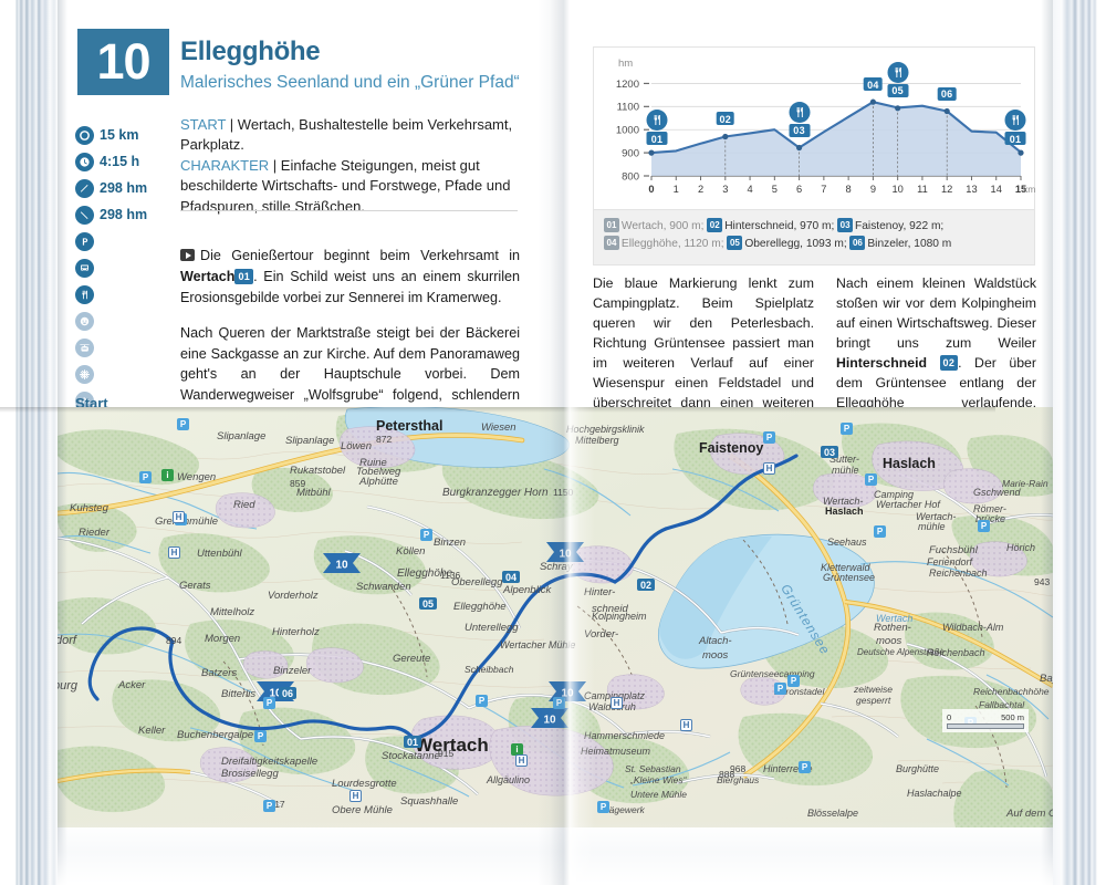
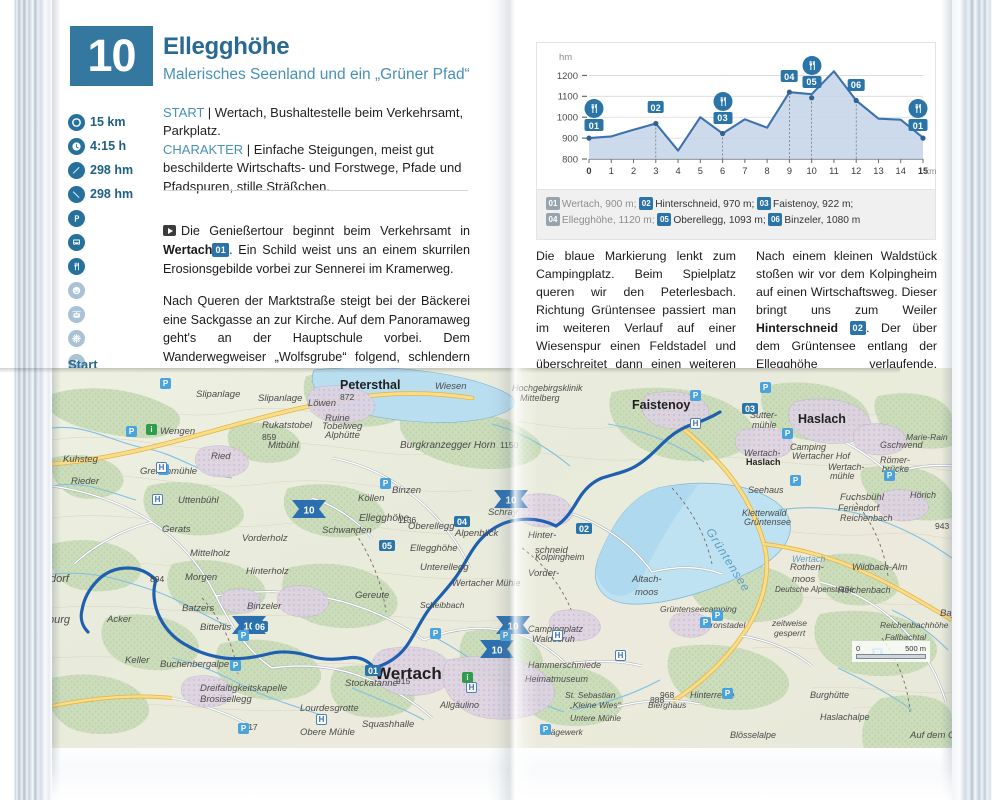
4: 980 -> 840
8: 1060 -> 950
10: 1100 -> 1110
11: 1100 -> 1220
